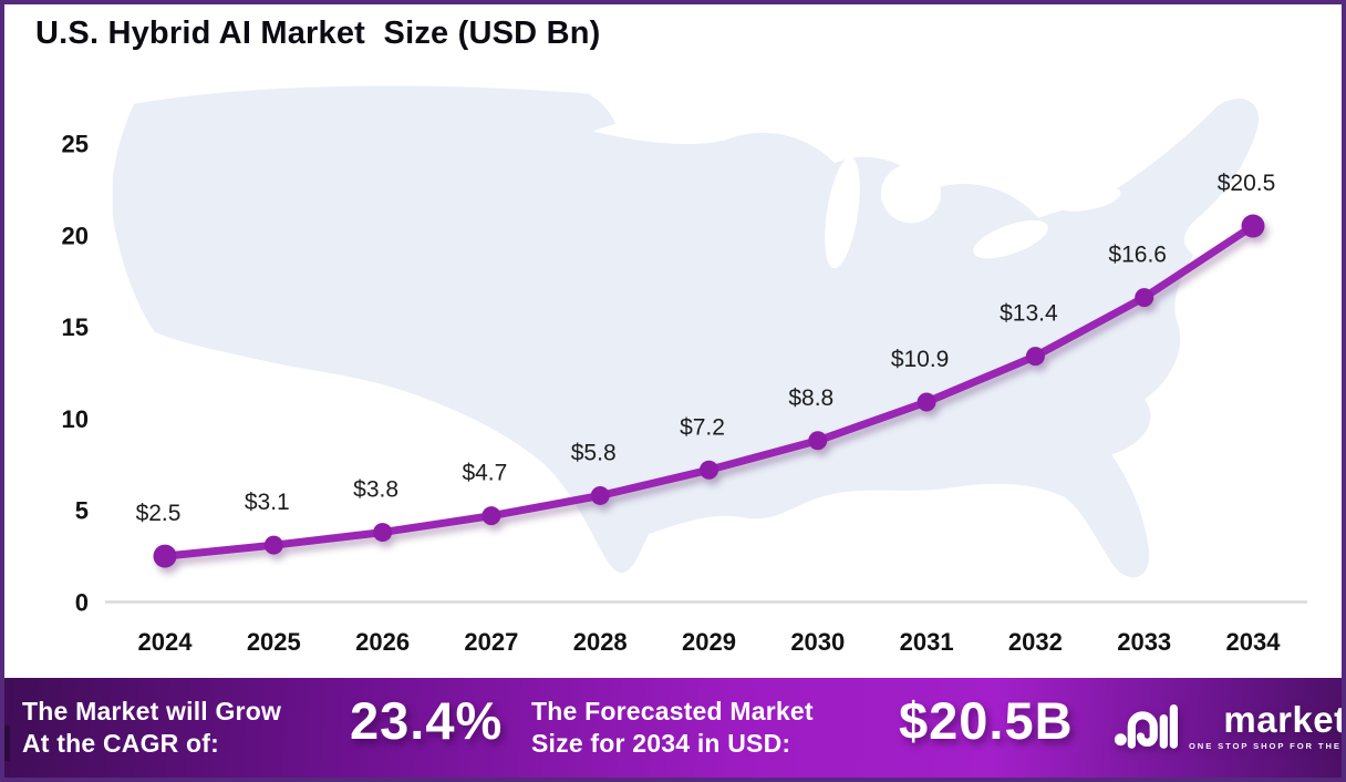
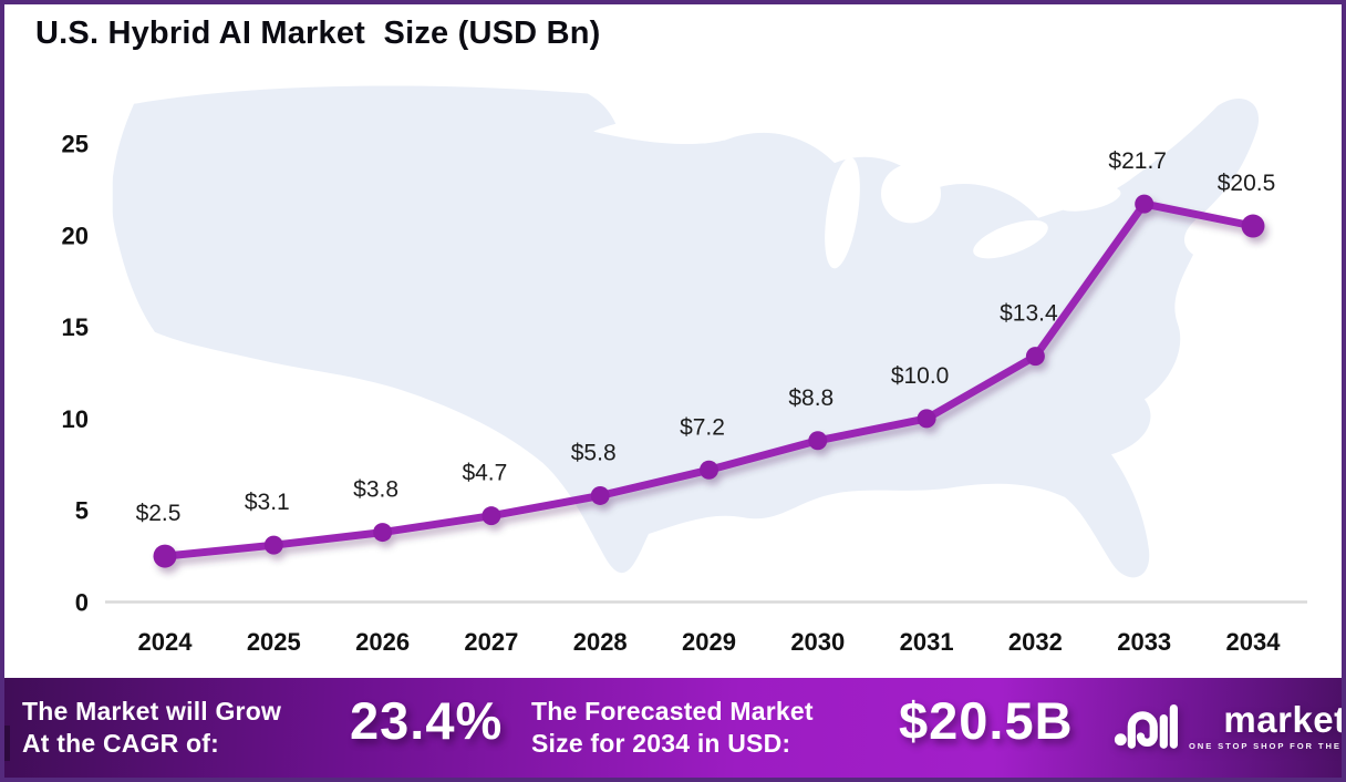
2031: $10.9 -> $10.0
2033: $16.6 -> $21.7
